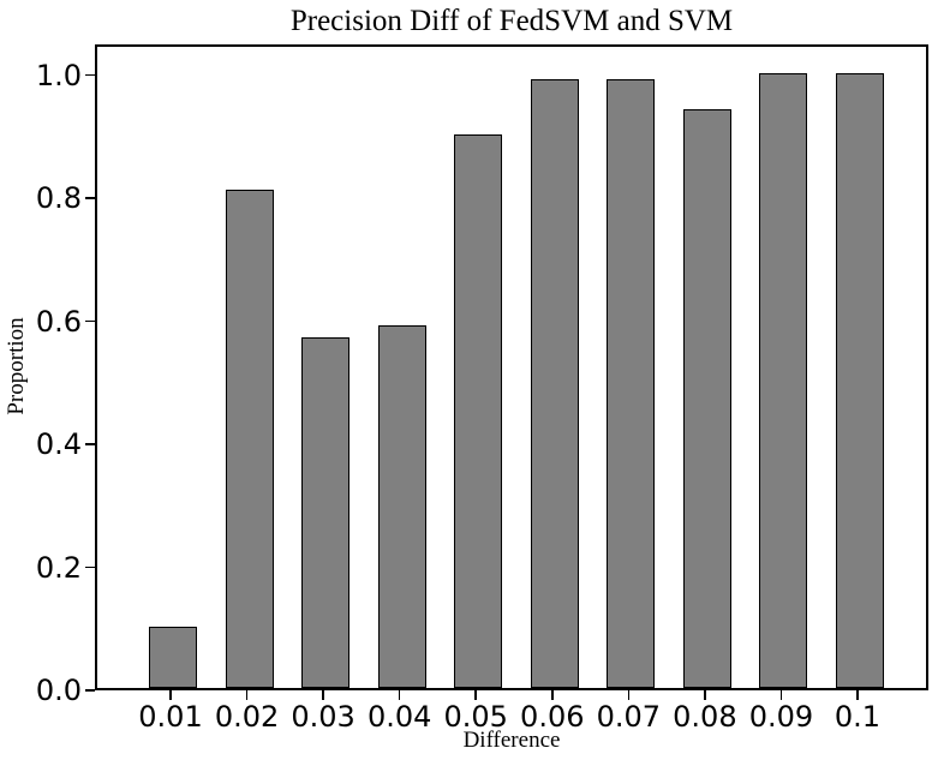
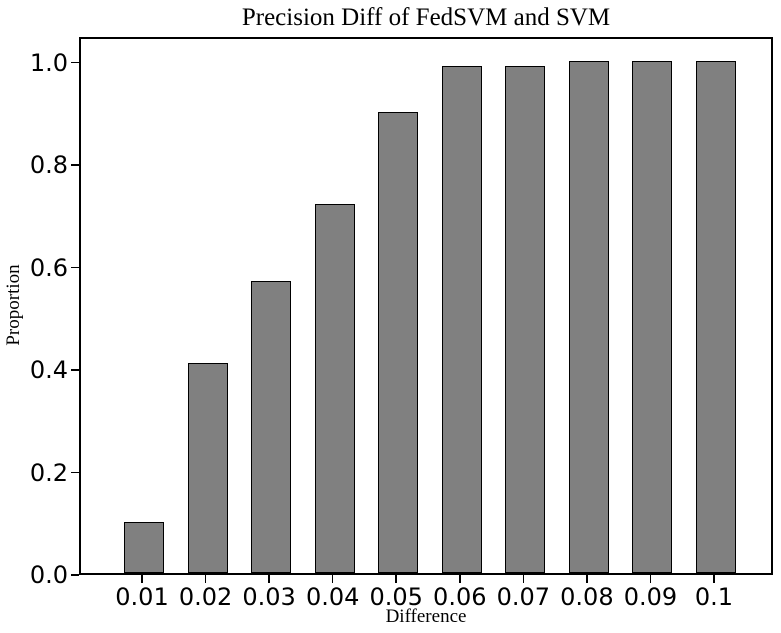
0.02: 0.81 -> 0.41
0.04: 0.59 -> 0.72
0.08: 0.94 -> 1.00
